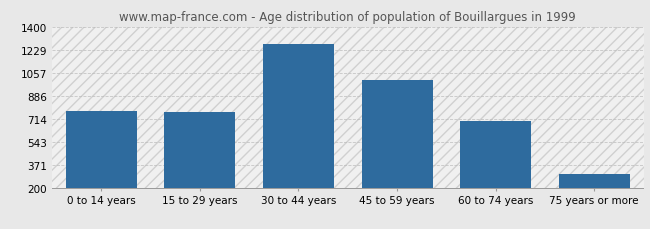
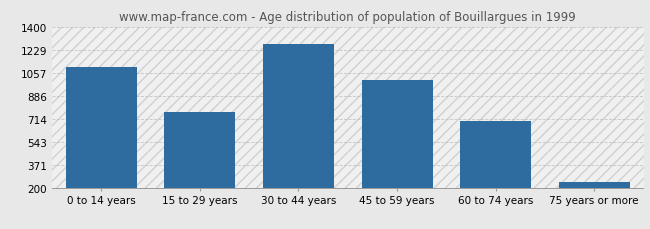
0 to 14 years: 770 -> 1100
75 years or more: 300 -> 240
